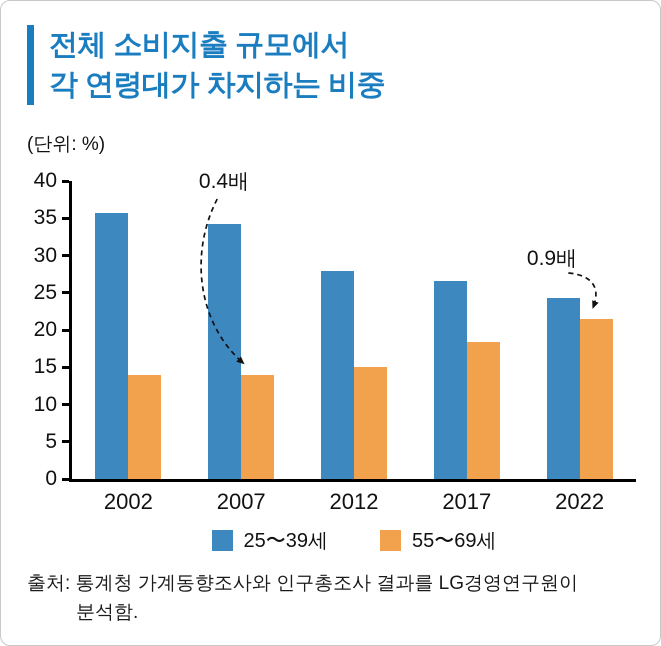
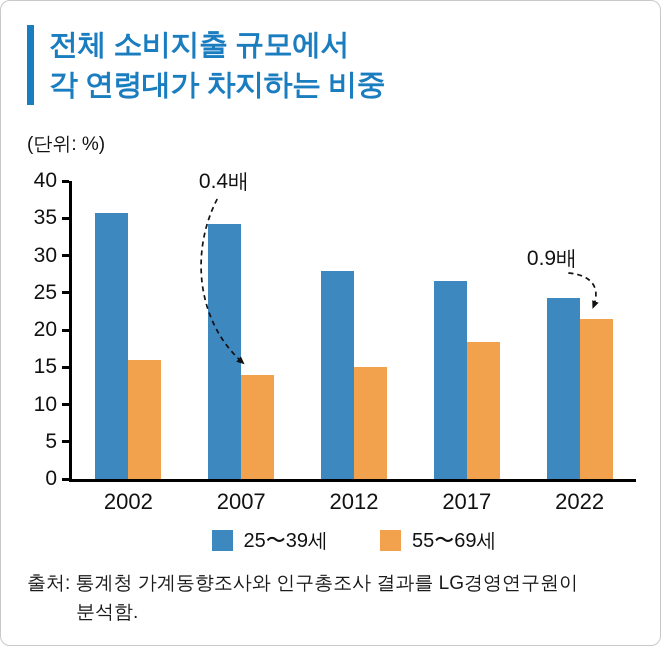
55〜69세/2002: 14 -> 16
